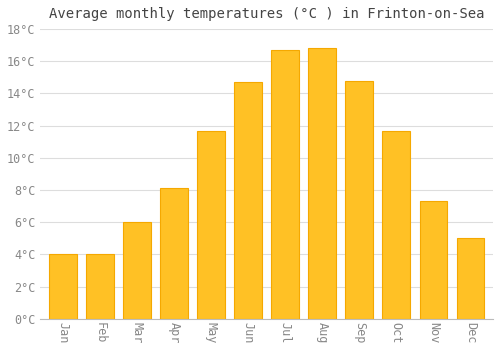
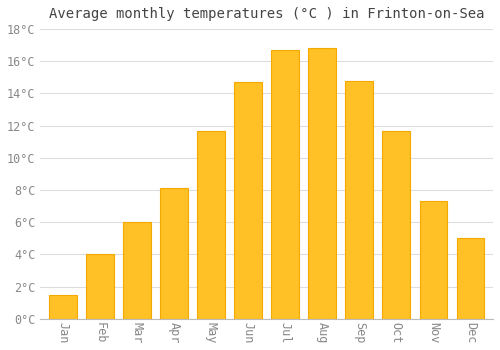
Jan: 4.0°C -> 1.5°C
